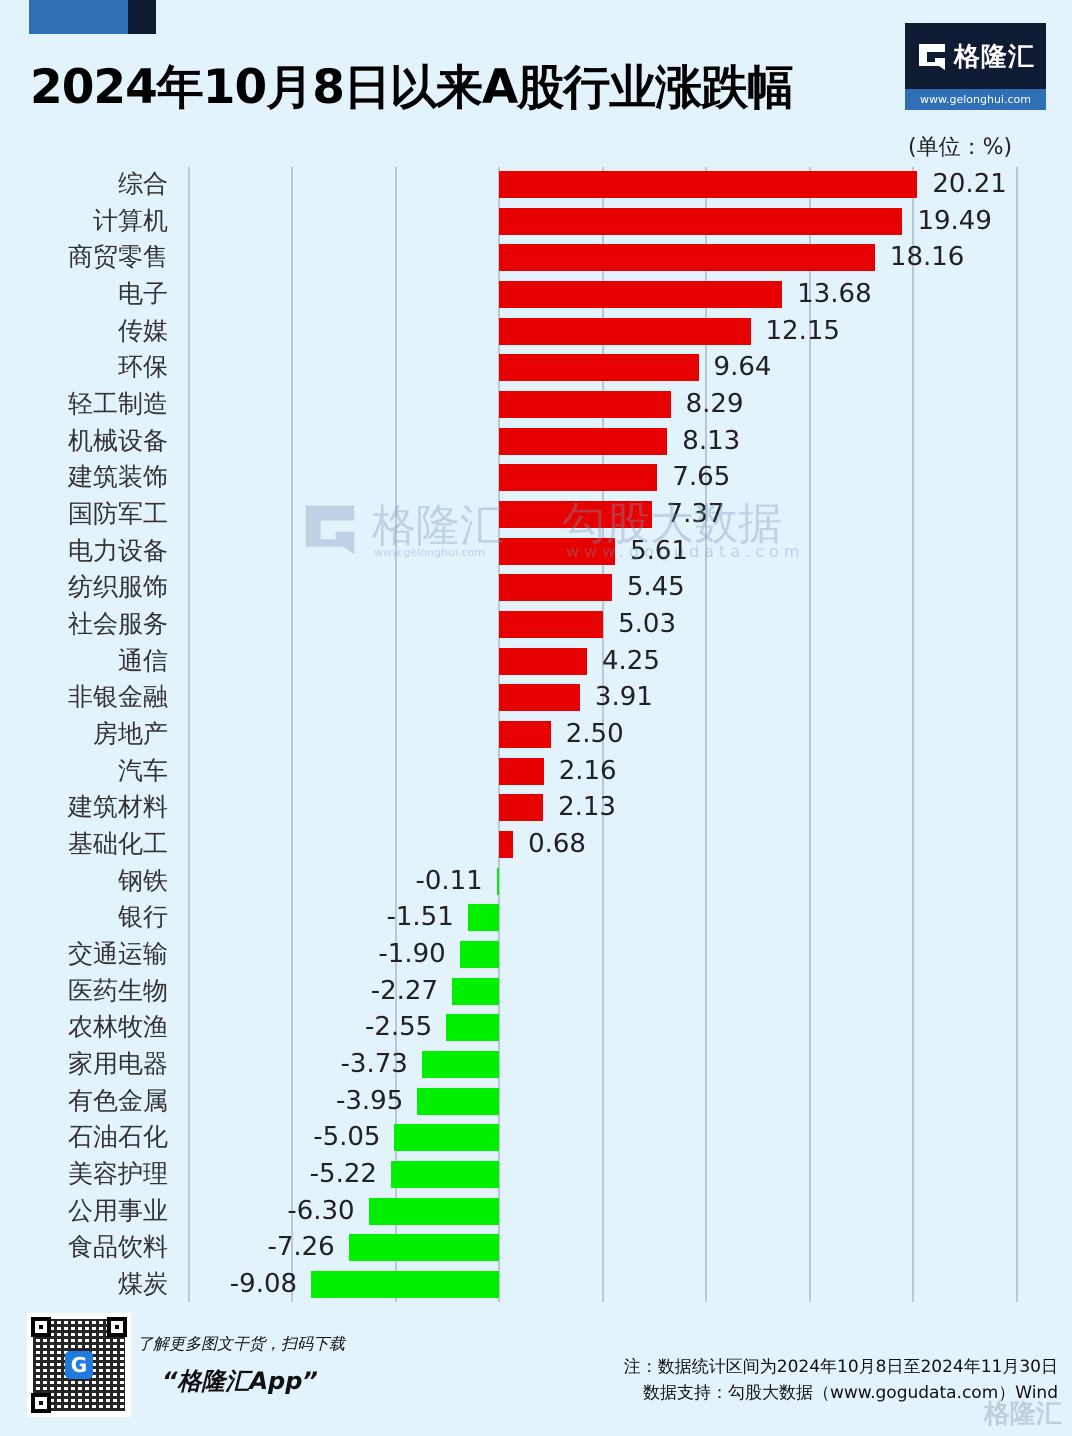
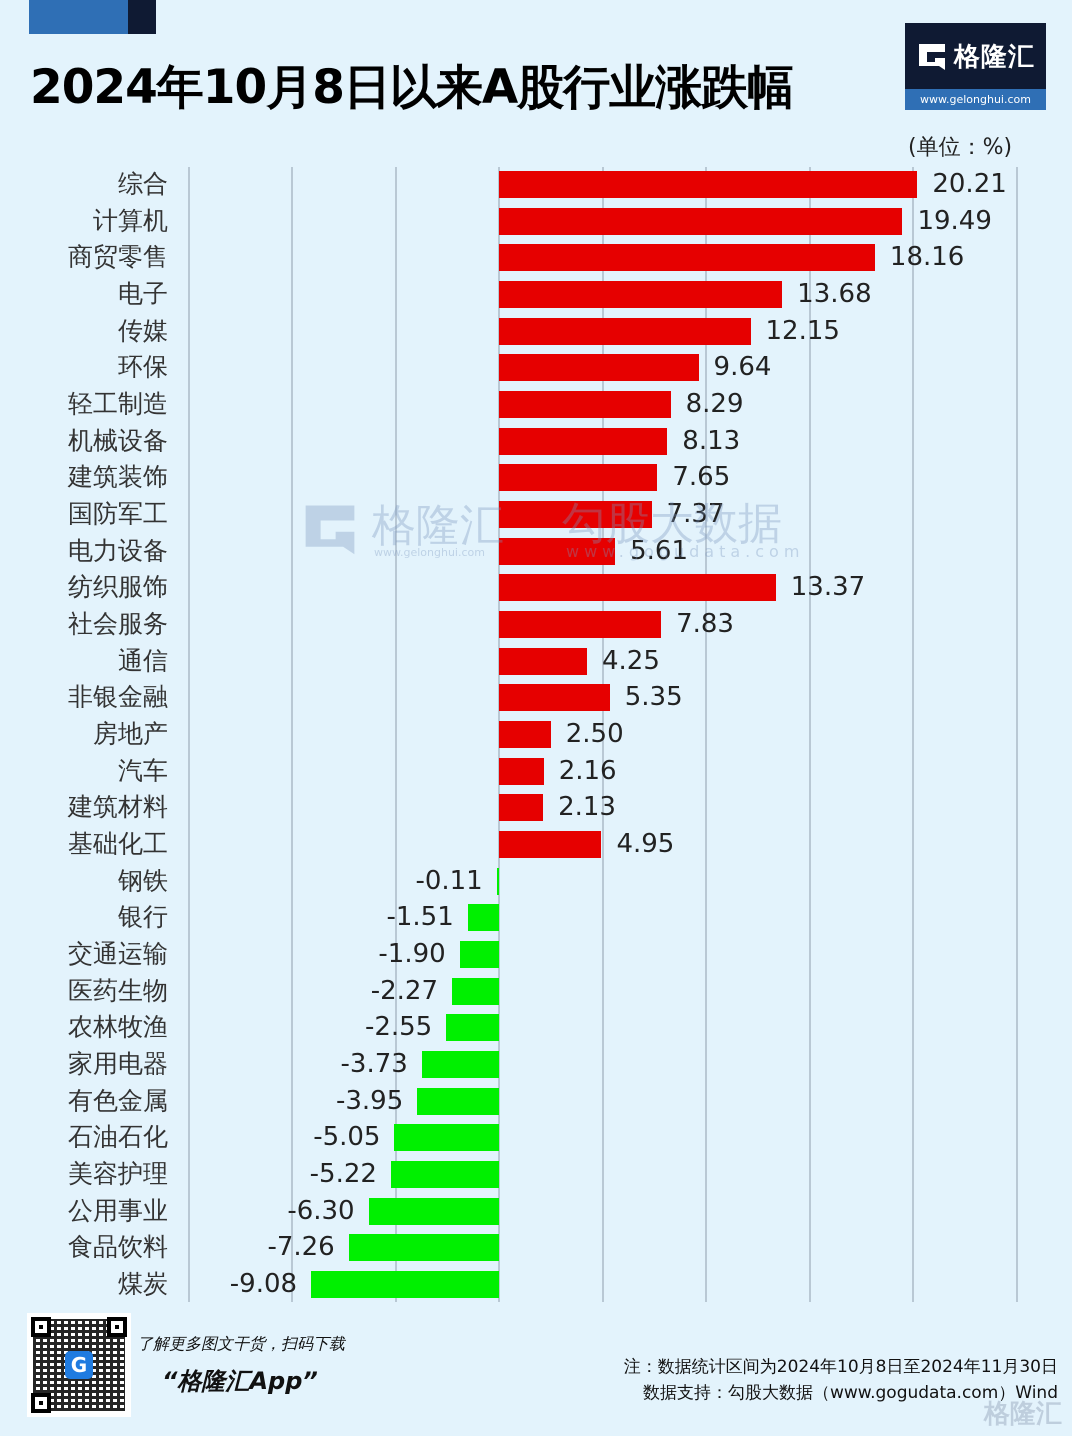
纺织服饰: 5.45 -> 13.37
社会服务: 5.03 -> 7.83
非银金融: 3.91 -> 5.35
基础化工: 0.68 -> 4.95
